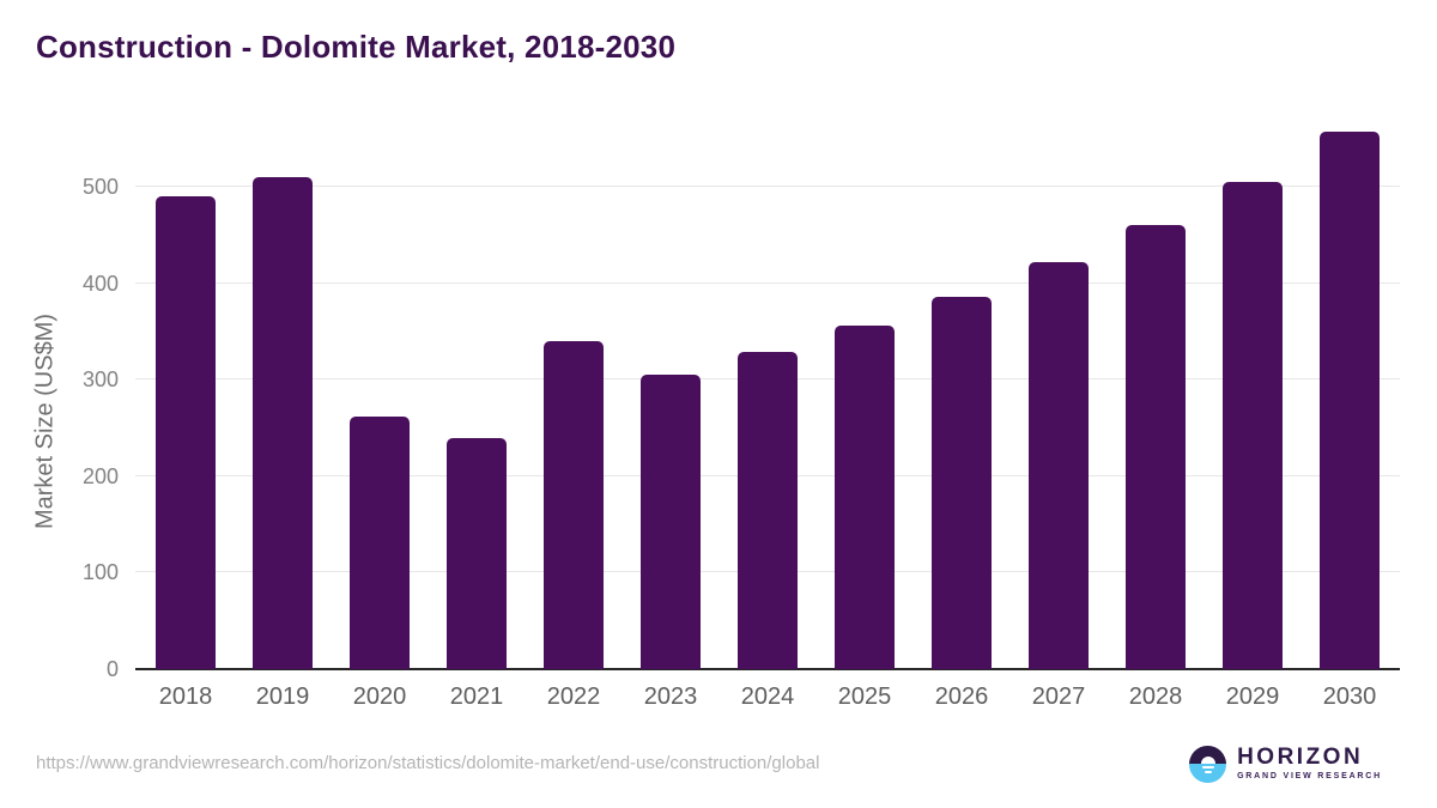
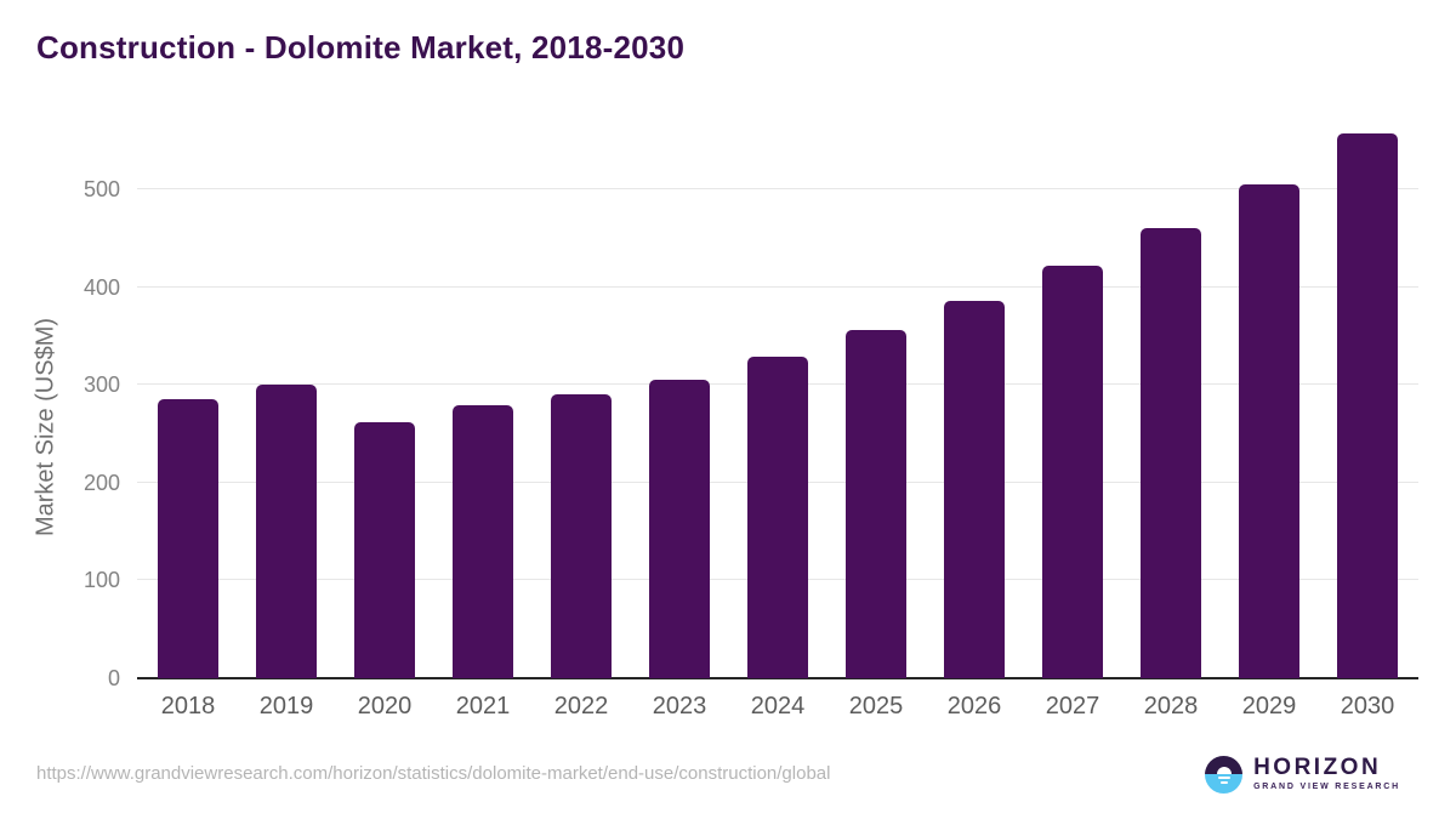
2018: 490 -> 290
2019: 510 -> 300
2021: 240 -> 280
2022: 340 -> 290
